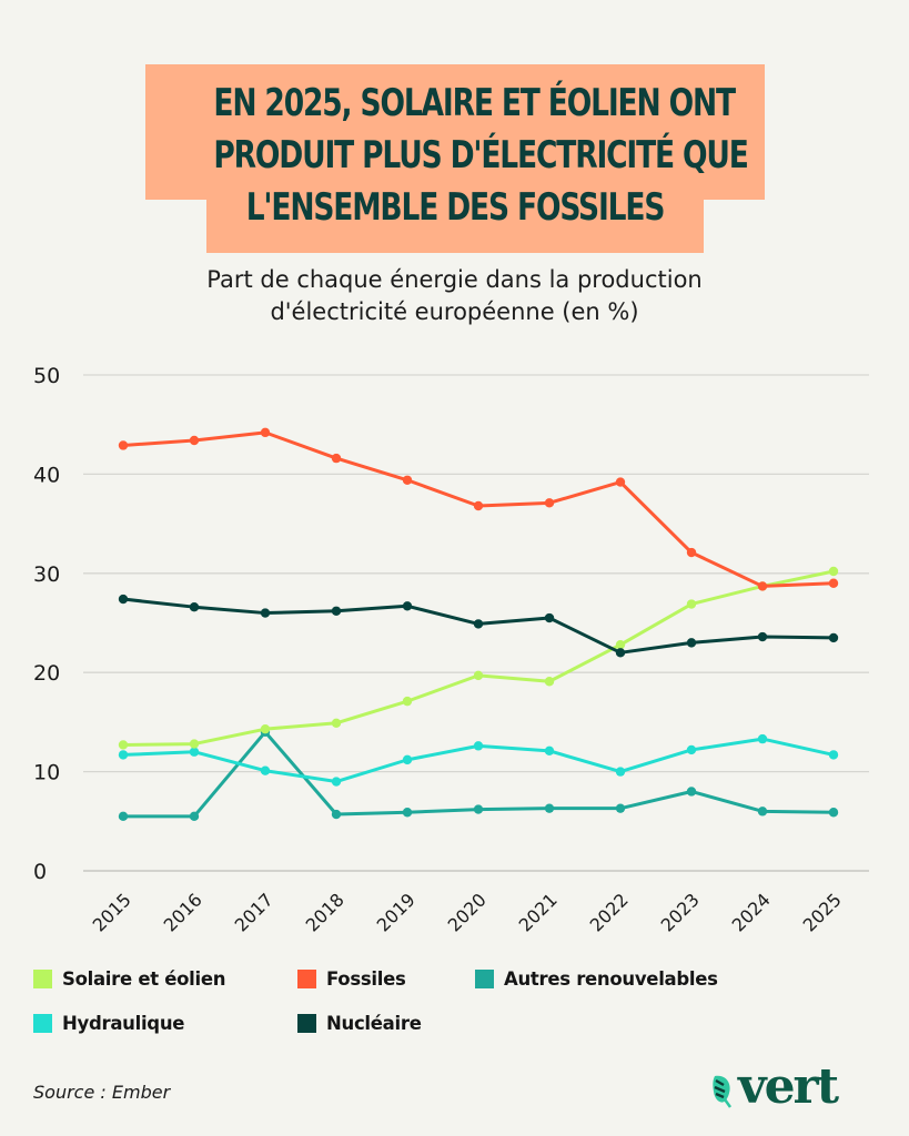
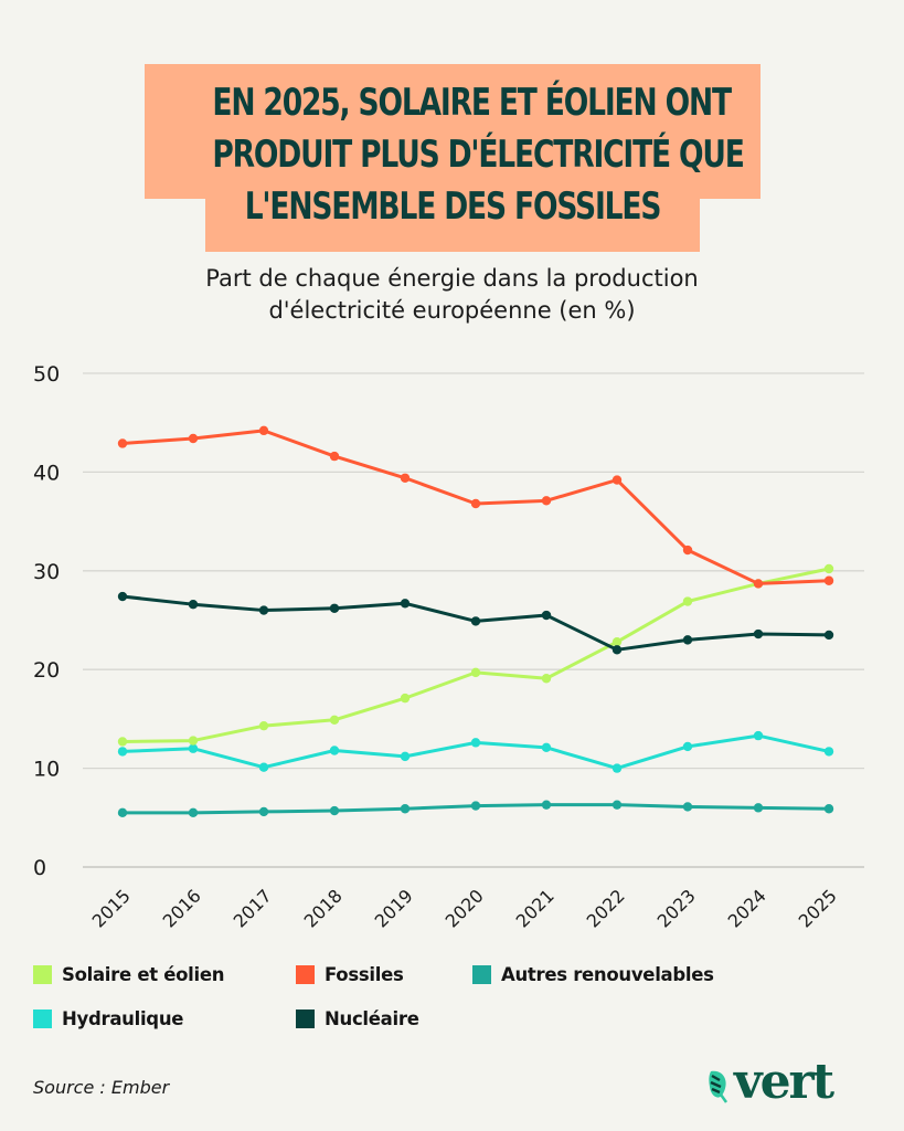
Autres renouvelables/2017: 14 -> 6
Hydraulique/2018: 9 -> 12
Autres renouvelables/2023: 8 -> 6
